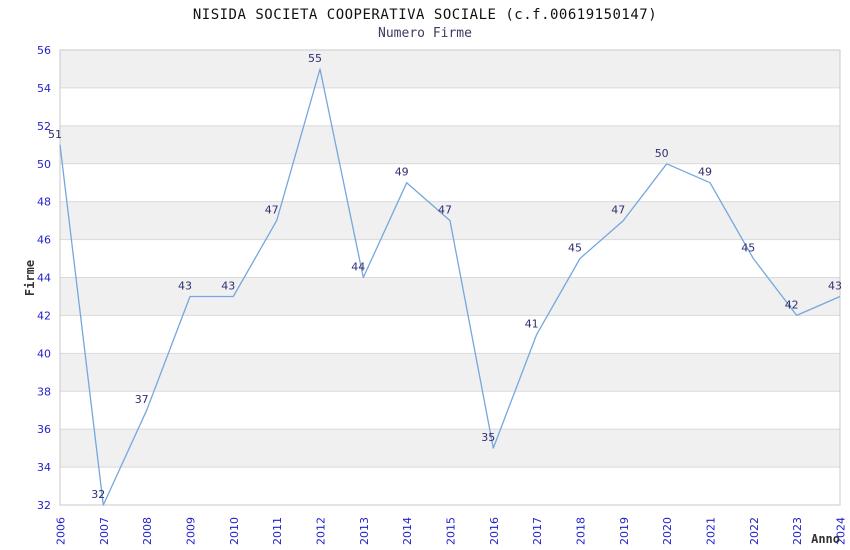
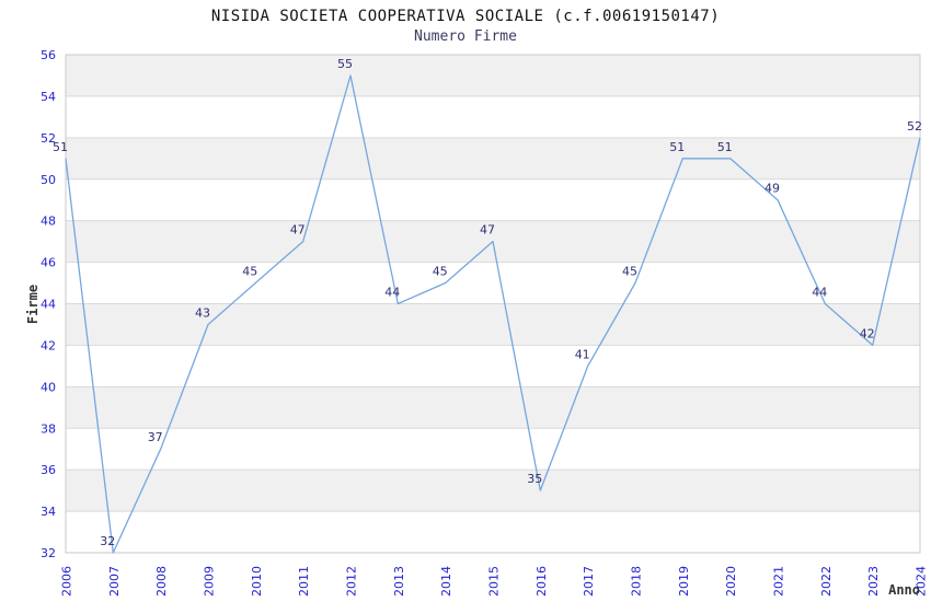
2010: 43 -> 45
2014: 49 -> 45
2019: 47 -> 51
2020: 50 -> 51
2022: 45 -> 44
2024: 43 -> 52
